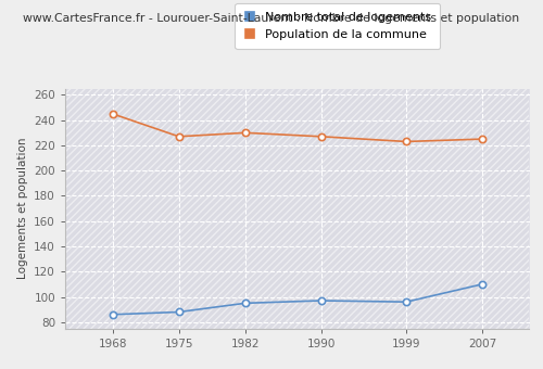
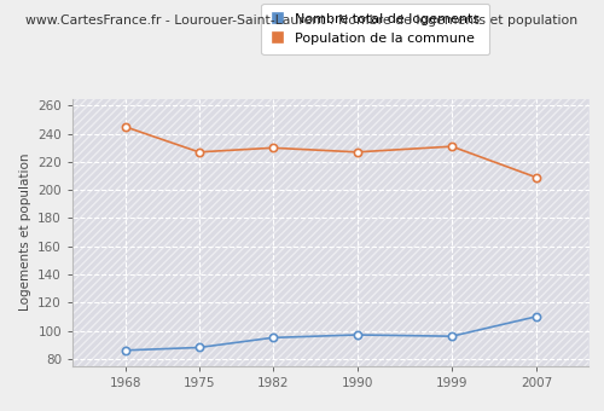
Population de la commune/1999: 223 -> 231
Population de la commune/2007: 225 -> 209
